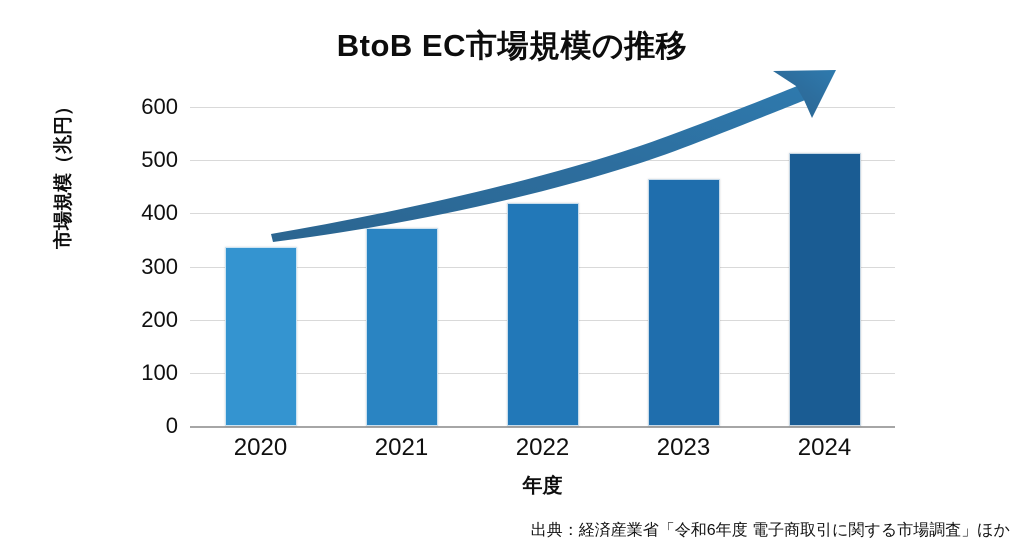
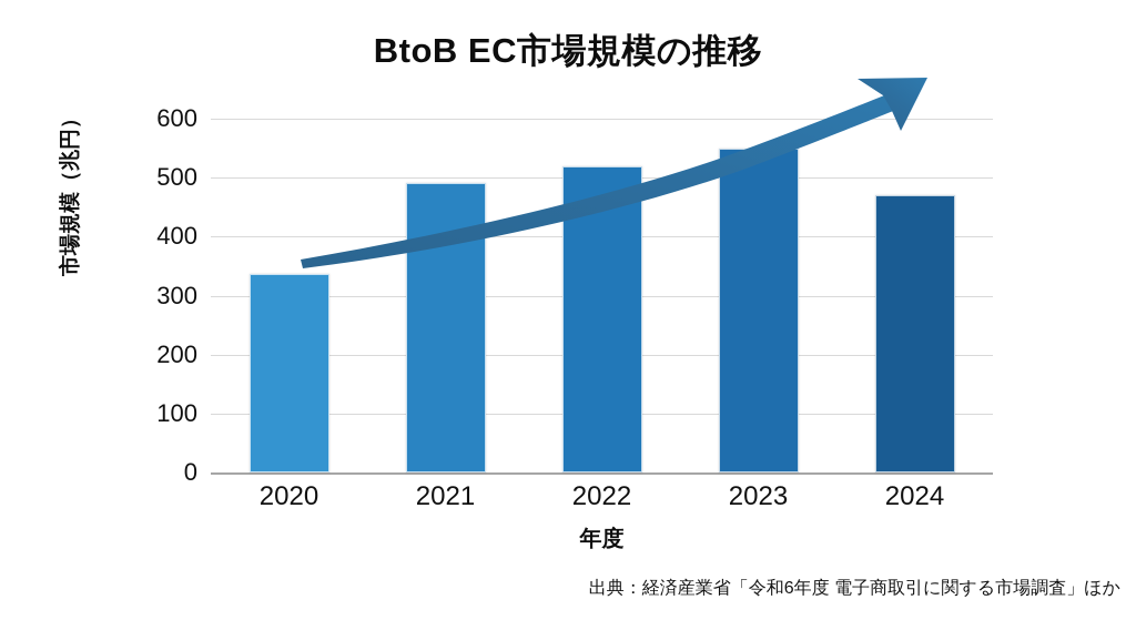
2021: 370 -> 490
2022: 420 -> 520
2023: 460 -> 550
2024: 510 -> 470
